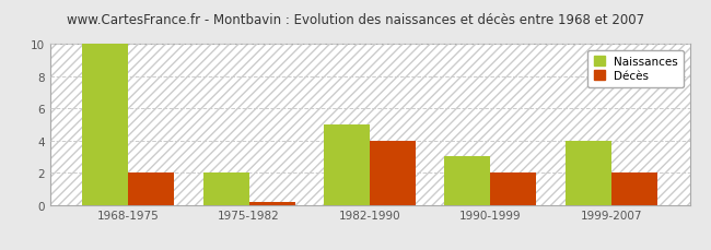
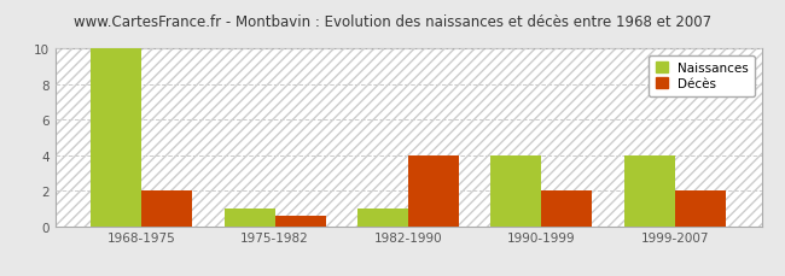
Naissances/1975-1982: 2 -> 1
Décès/1975-1982: 0.1 -> 0.6
Naissances/1982-1990: 5 -> 1
Naissances/1990-1999: 3 -> 4
